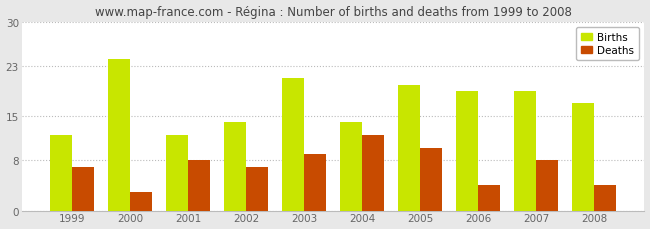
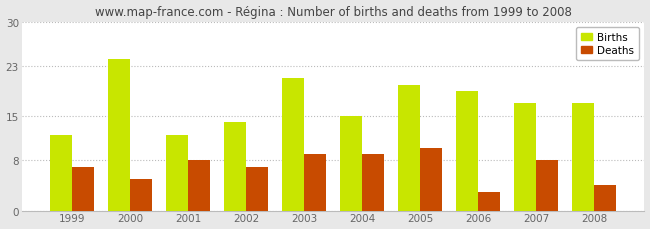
Deaths/2000: 3 -> 5
Births/2004: 14 -> 15
Deaths/2004: 12 -> 9
Deaths/2006: 4 -> 3
Births/2007: 19 -> 17
